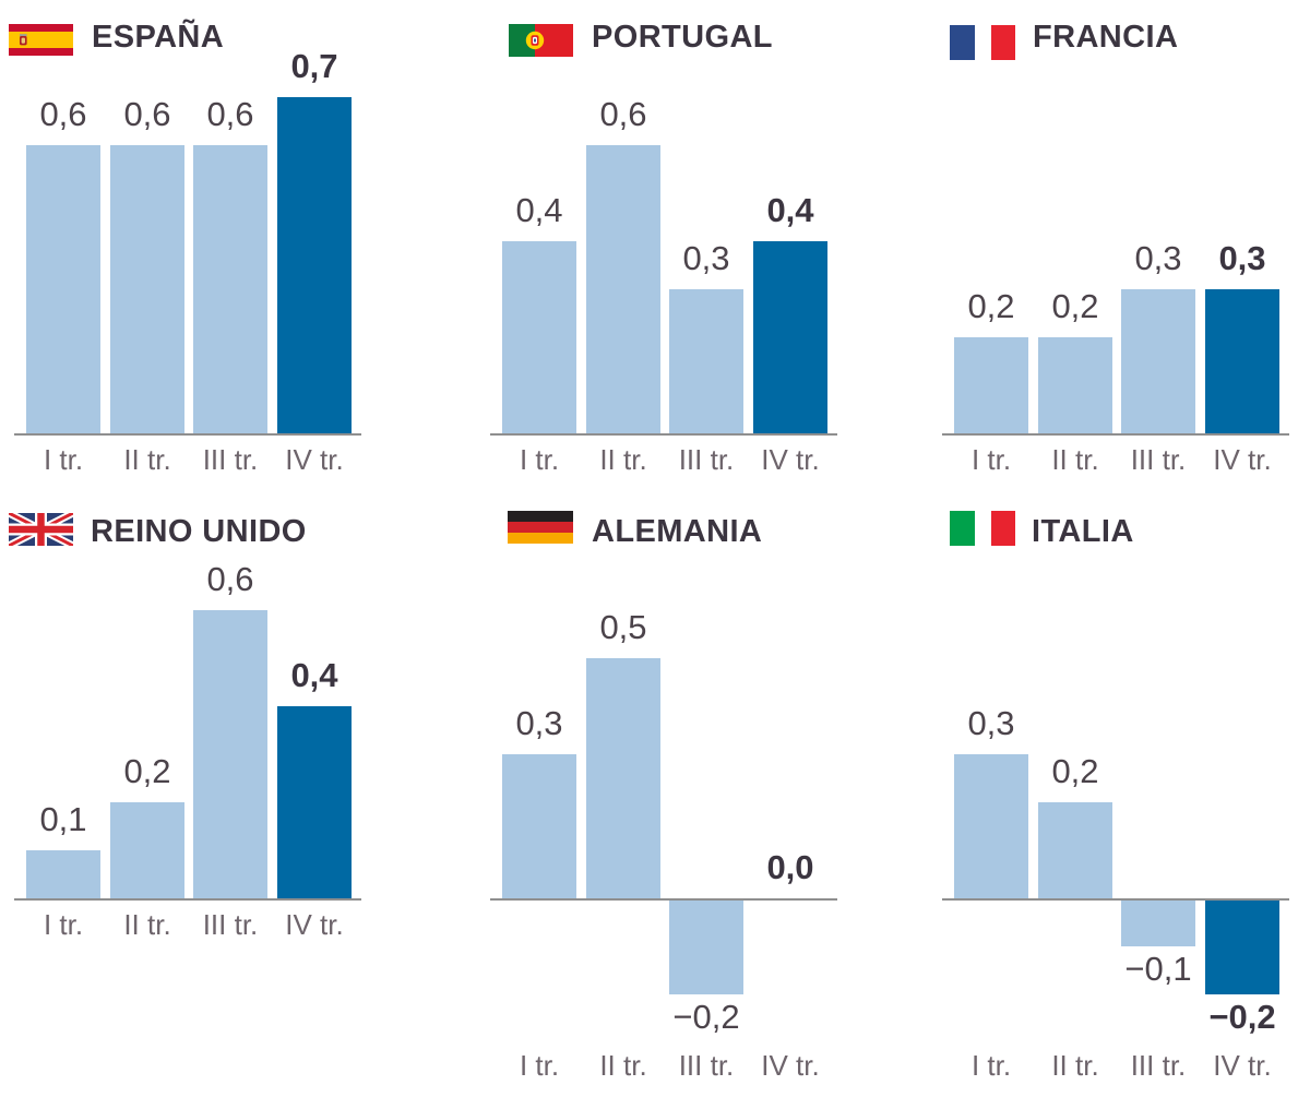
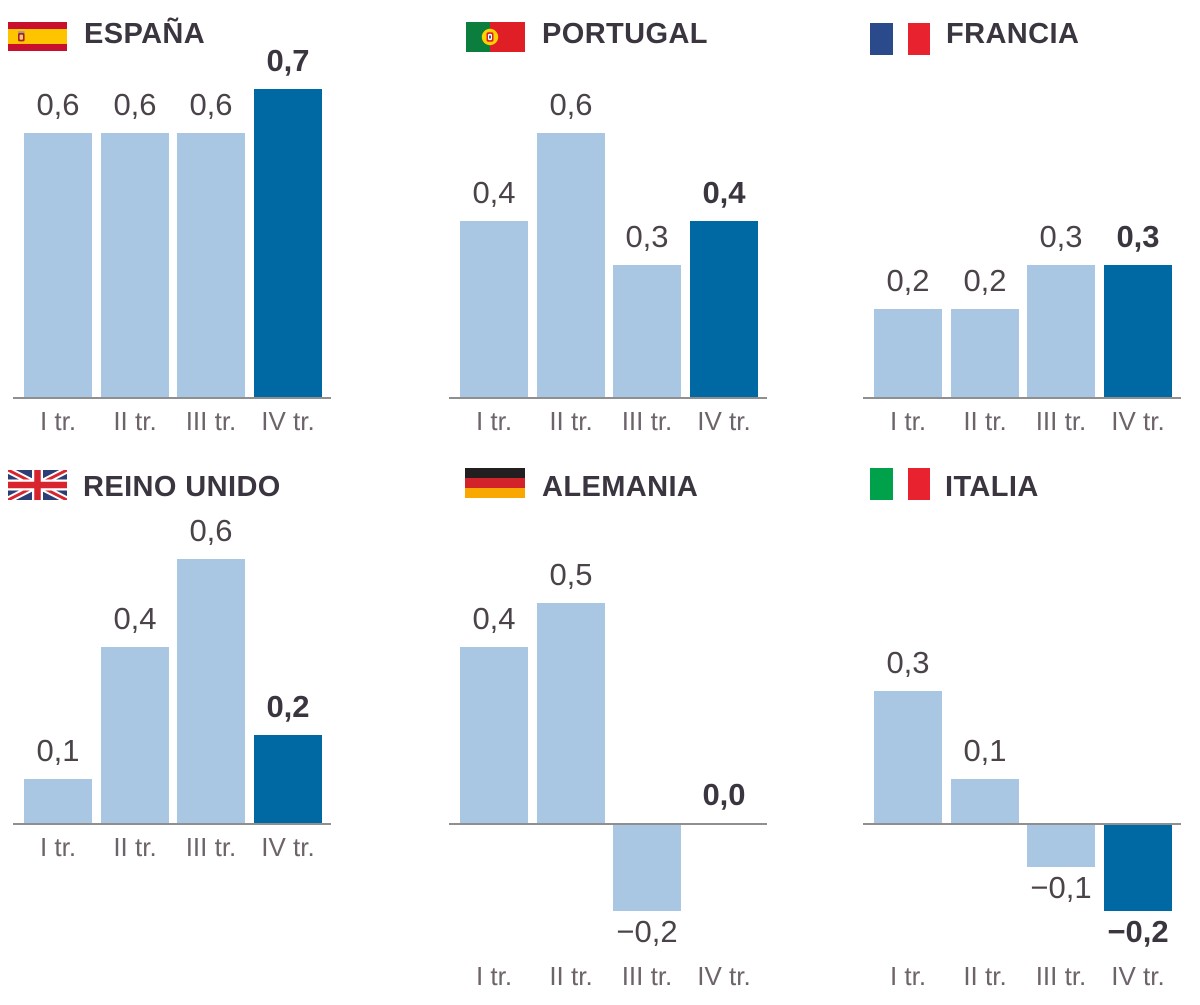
REINO UNIDO/II tr.: 0,2 -> 0,4
REINO UNIDO/IV tr.: 0,4 -> 0,2
ALEMANIA/I tr.: 0,3 -> 0,4
ITALIA/II tr.: 0,2 -> 0,1
